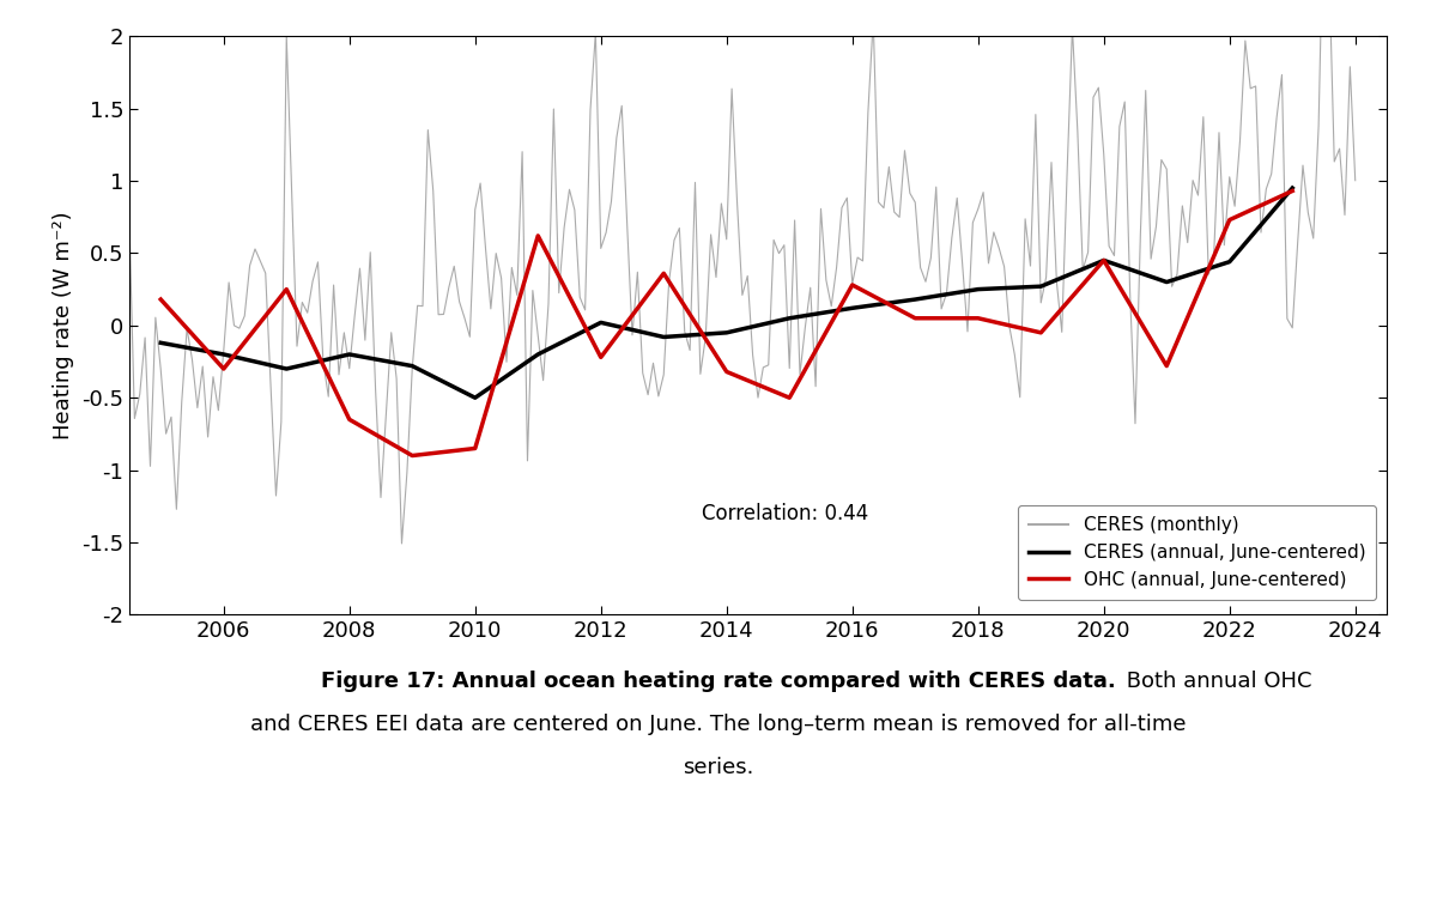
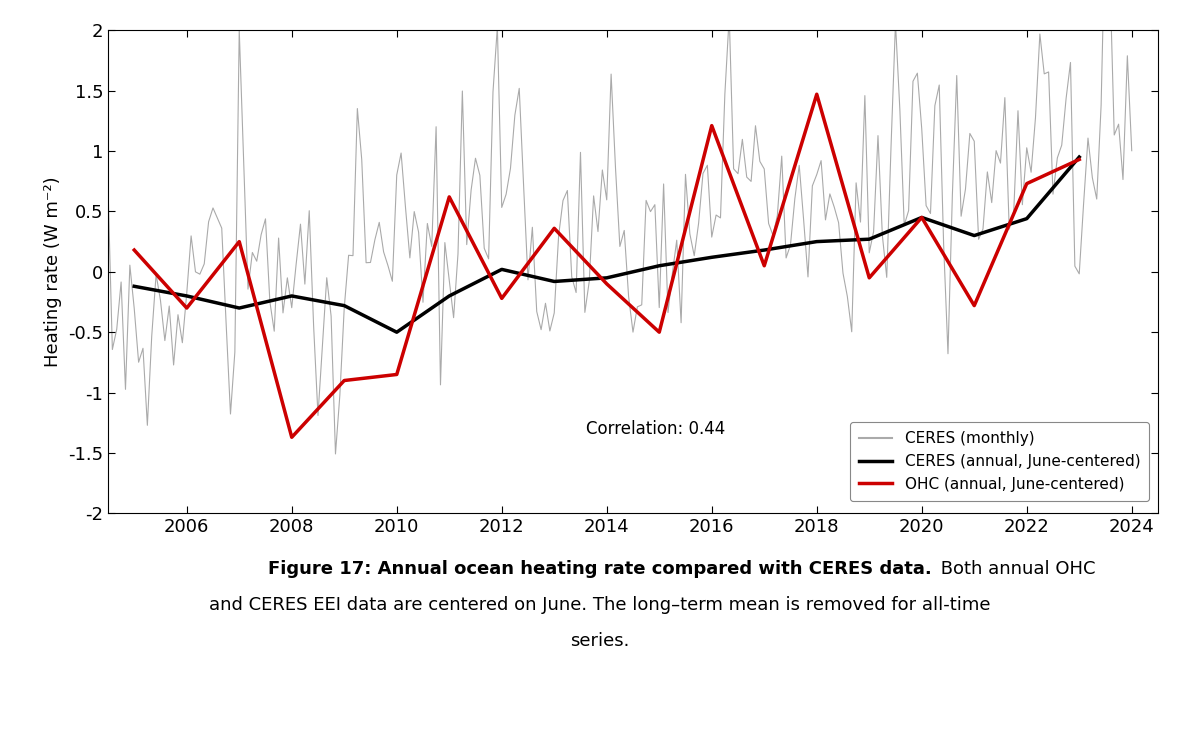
OHC (annual, June-centered)/2008: -0.65 -> -1.37
OHC (annual, June-centered)/2014: -0.32 -> -0.10
OHC (annual, June-centered)/2016: 0.28 -> 1.21
OHC (annual, June-centered)/2018: 0.05 -> 1.47
